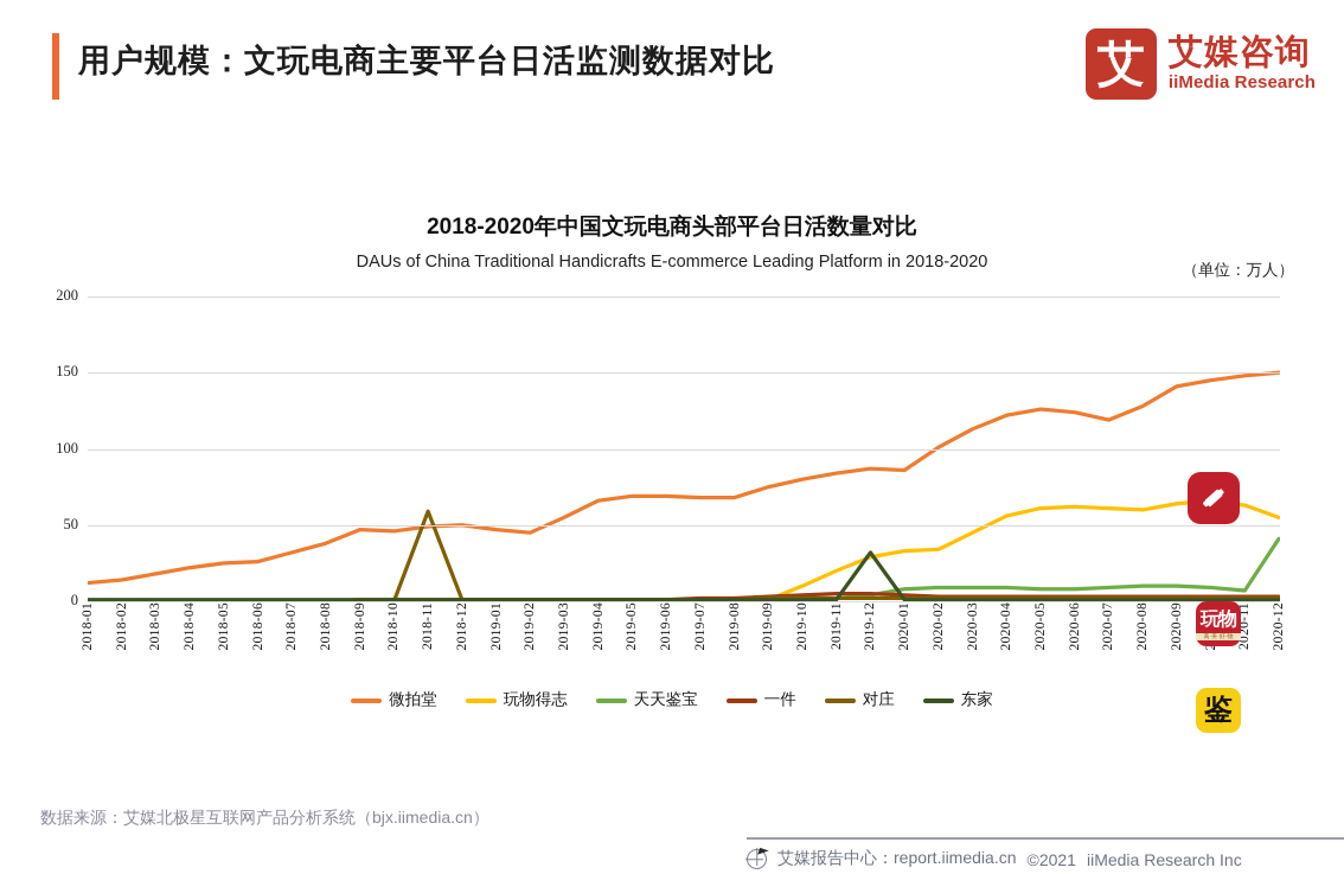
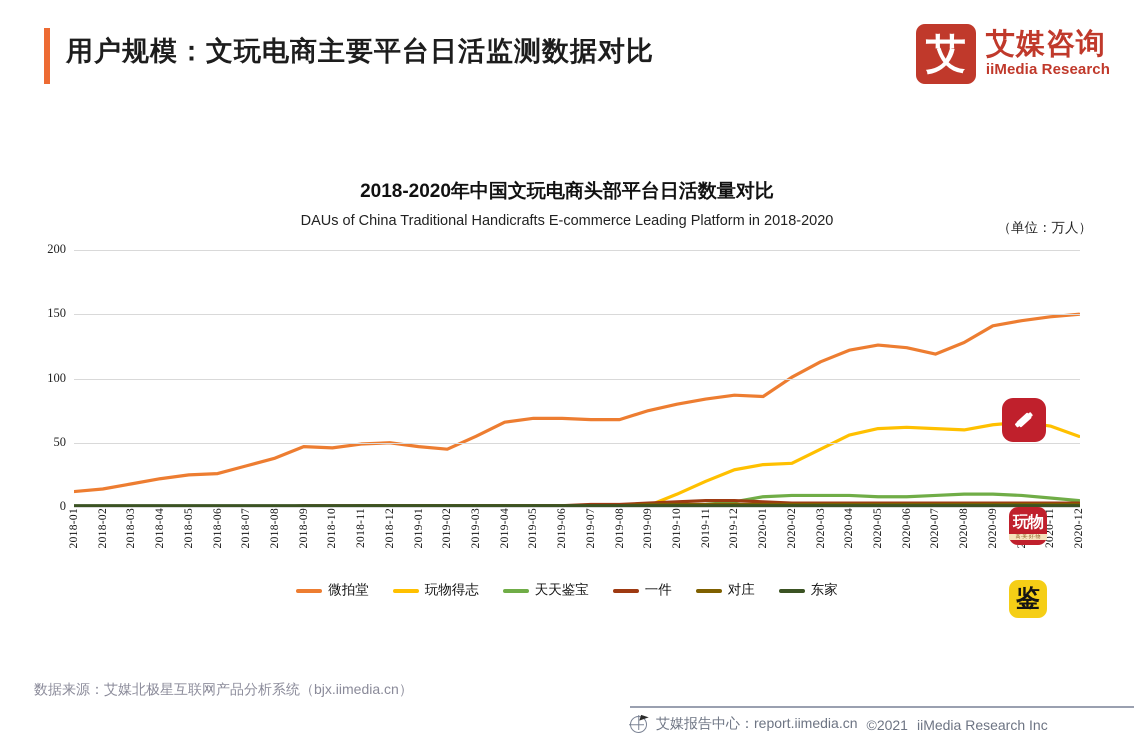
对庄/2018-11: 59 -> 1
东家/2019-12: 32 -> 1
天天鉴宝/2020-12: 41 -> 5
